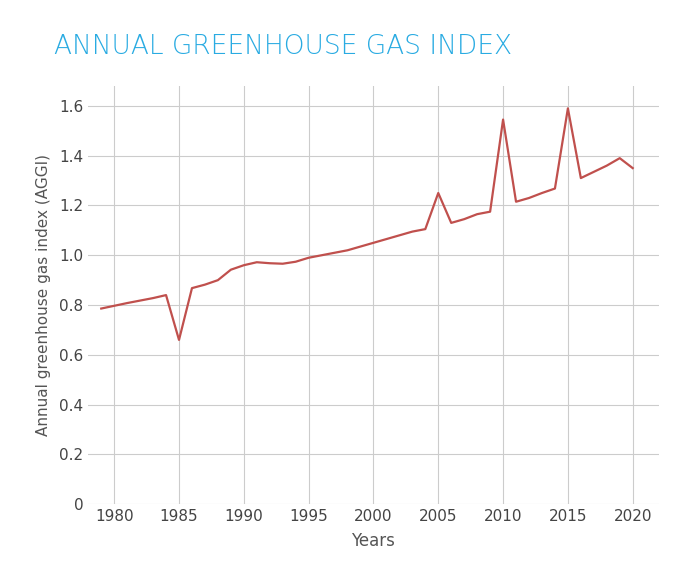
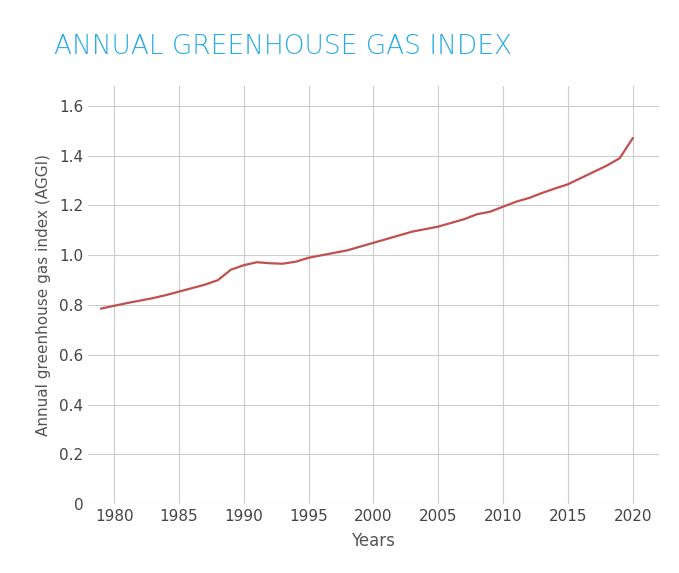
1985: 0.660 -> 0.854
2005: 1.250 -> 1.115
2010: 1.545 -> 1.195
2015: 1.590 -> 1.285
2020: 1.350 -> 1.470
